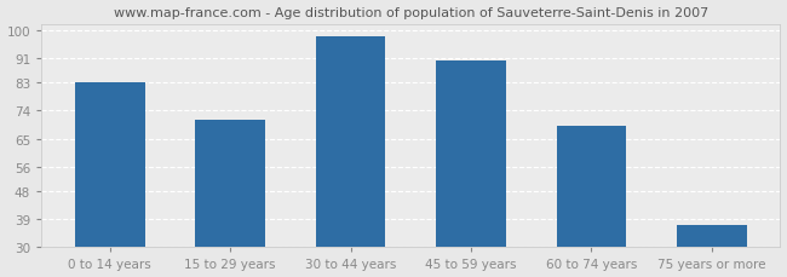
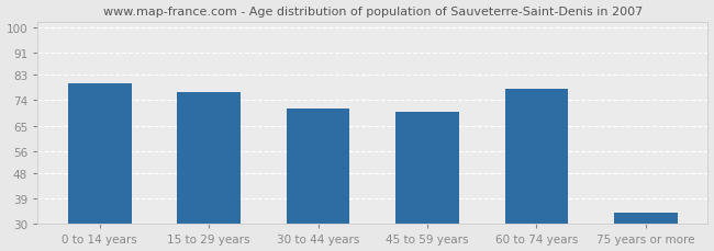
0 to 14 years: 83 -> 80
15 to 29 years: 71 -> 77
30 to 44 years: 98 -> 71
45 to 59 years: 90 -> 70
60 to 74 years: 69 -> 78
75 years or more: 37 -> 34
